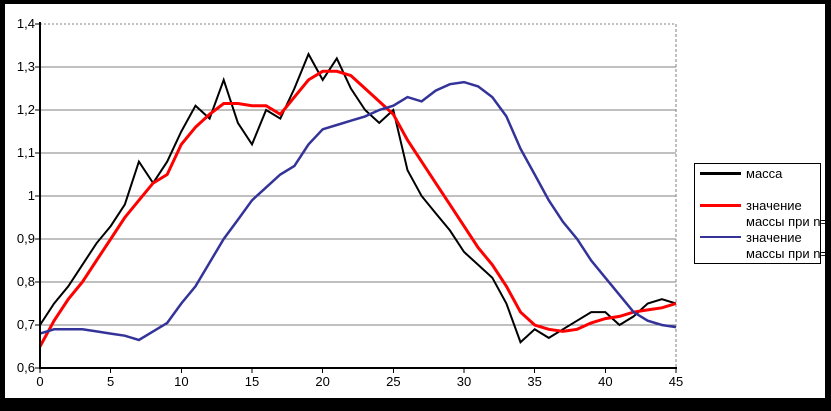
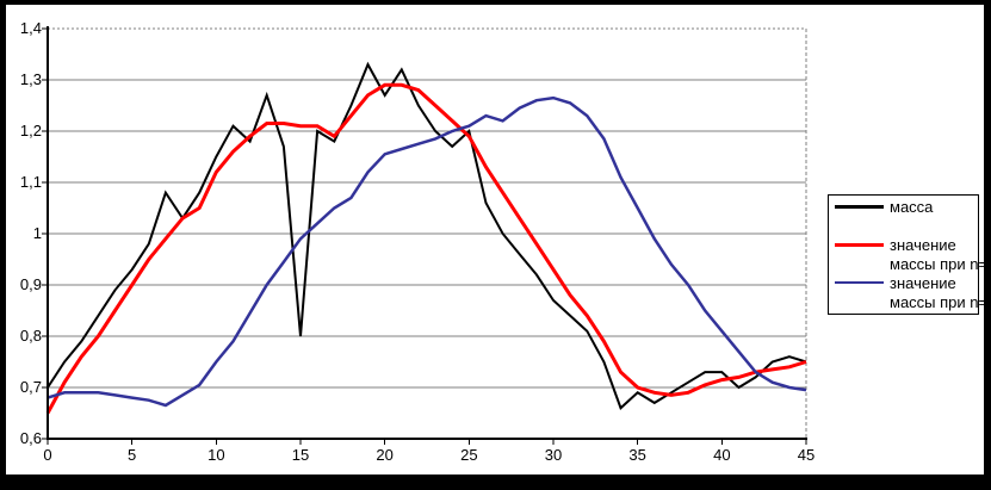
масса/15: 1,12 -> 0,80
